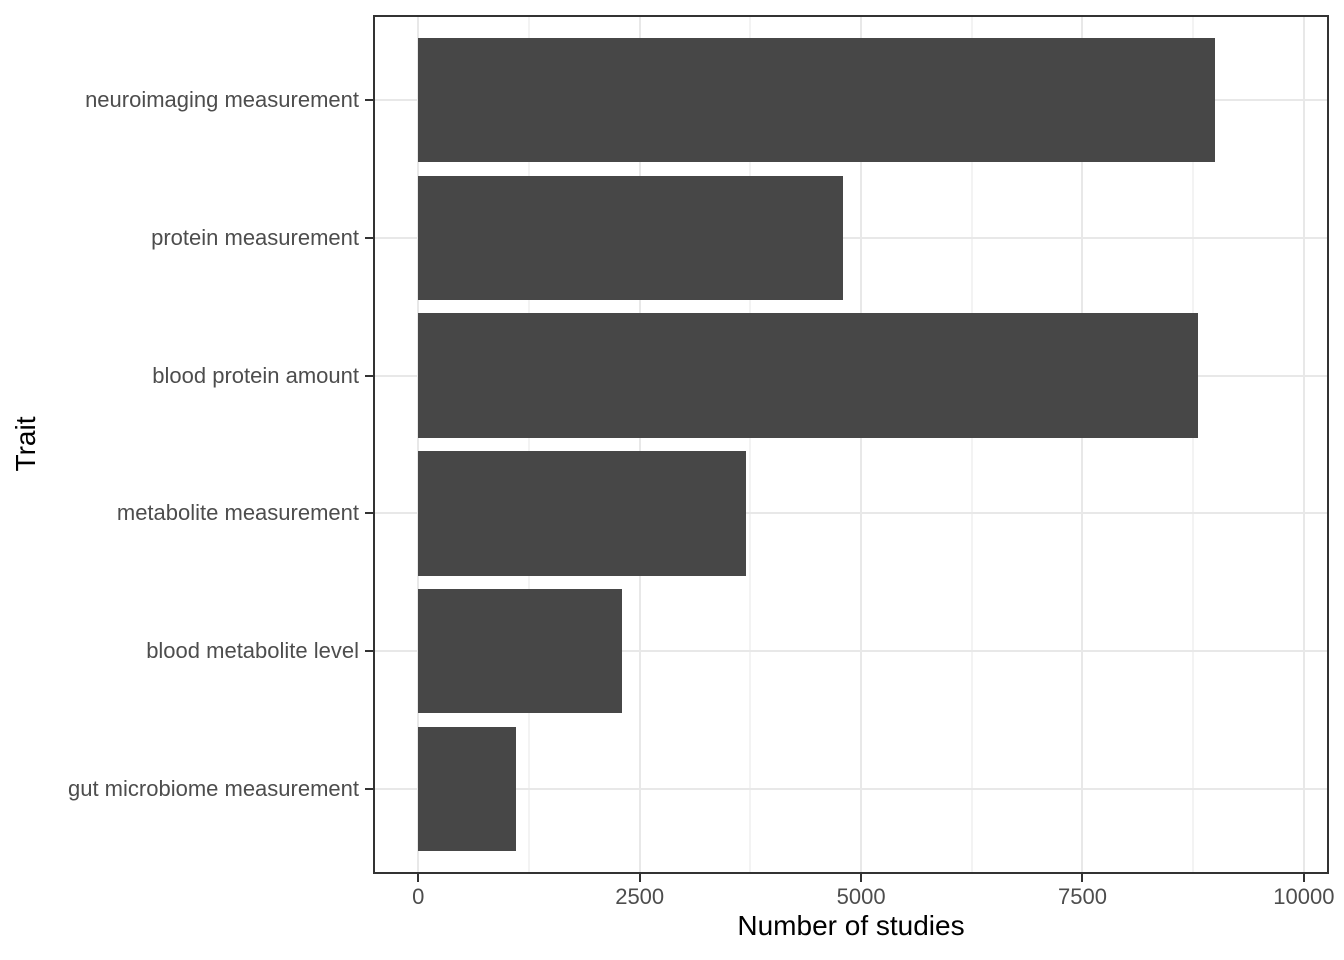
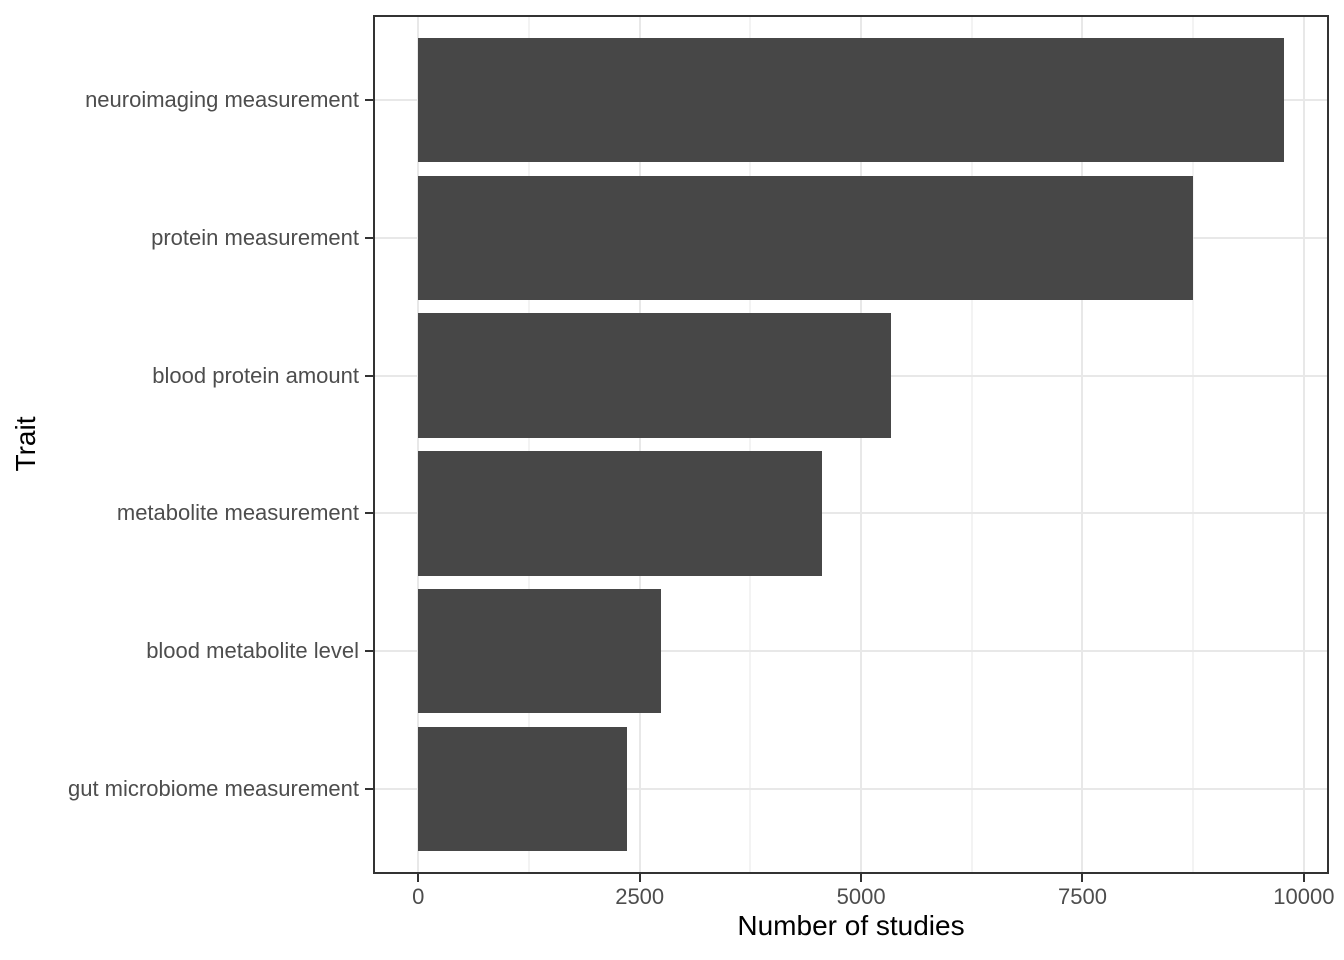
neuroimaging measurement: 9000 -> 9800
protein measurement: 4800 -> 8800
blood protein amount: 8800 -> 5300
metabolite measurement: 3700 -> 4600
blood metabolite level: 2300 -> 2700
gut microbiome measurement: 1100 -> 2400
